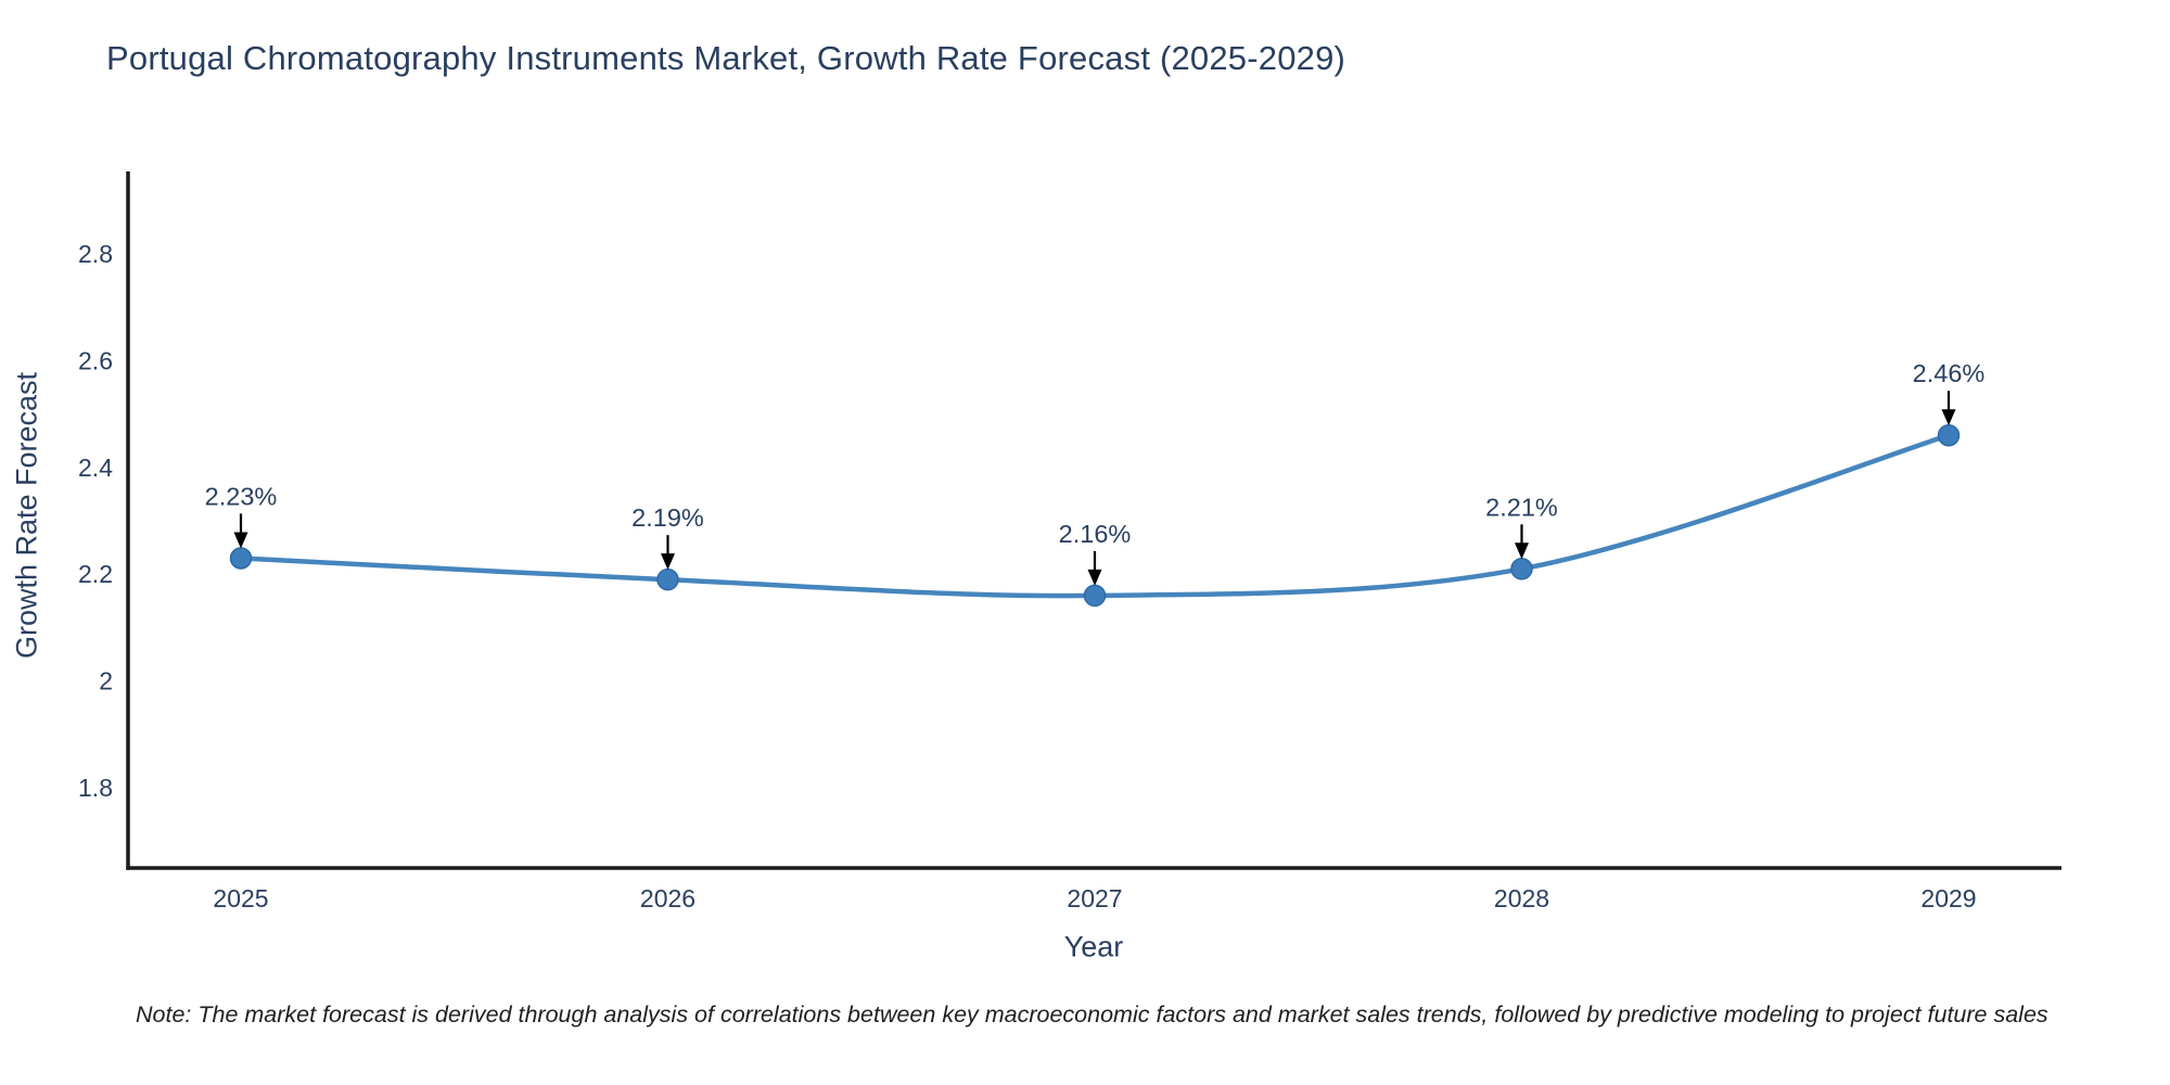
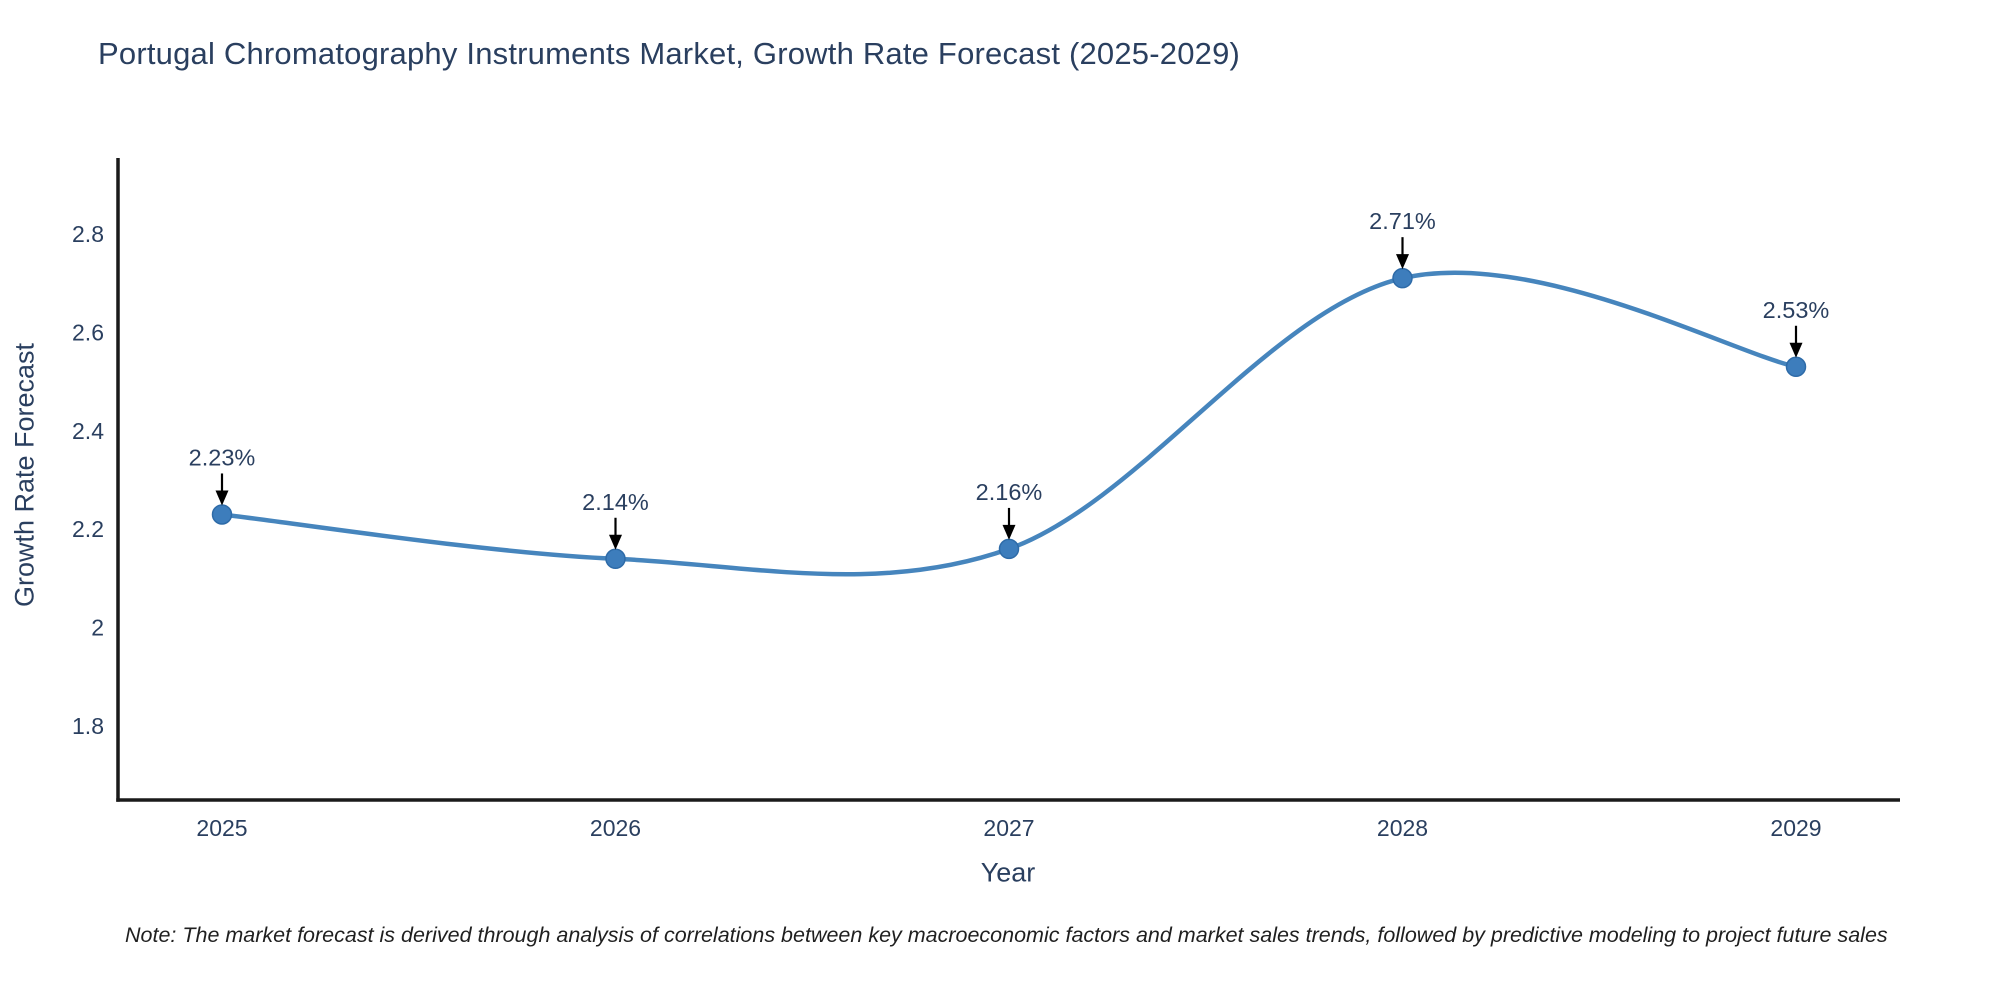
2026: 2.19% -> 2.14%
2028: 2.21% -> 2.71%
2029: 2.46% -> 2.53%
